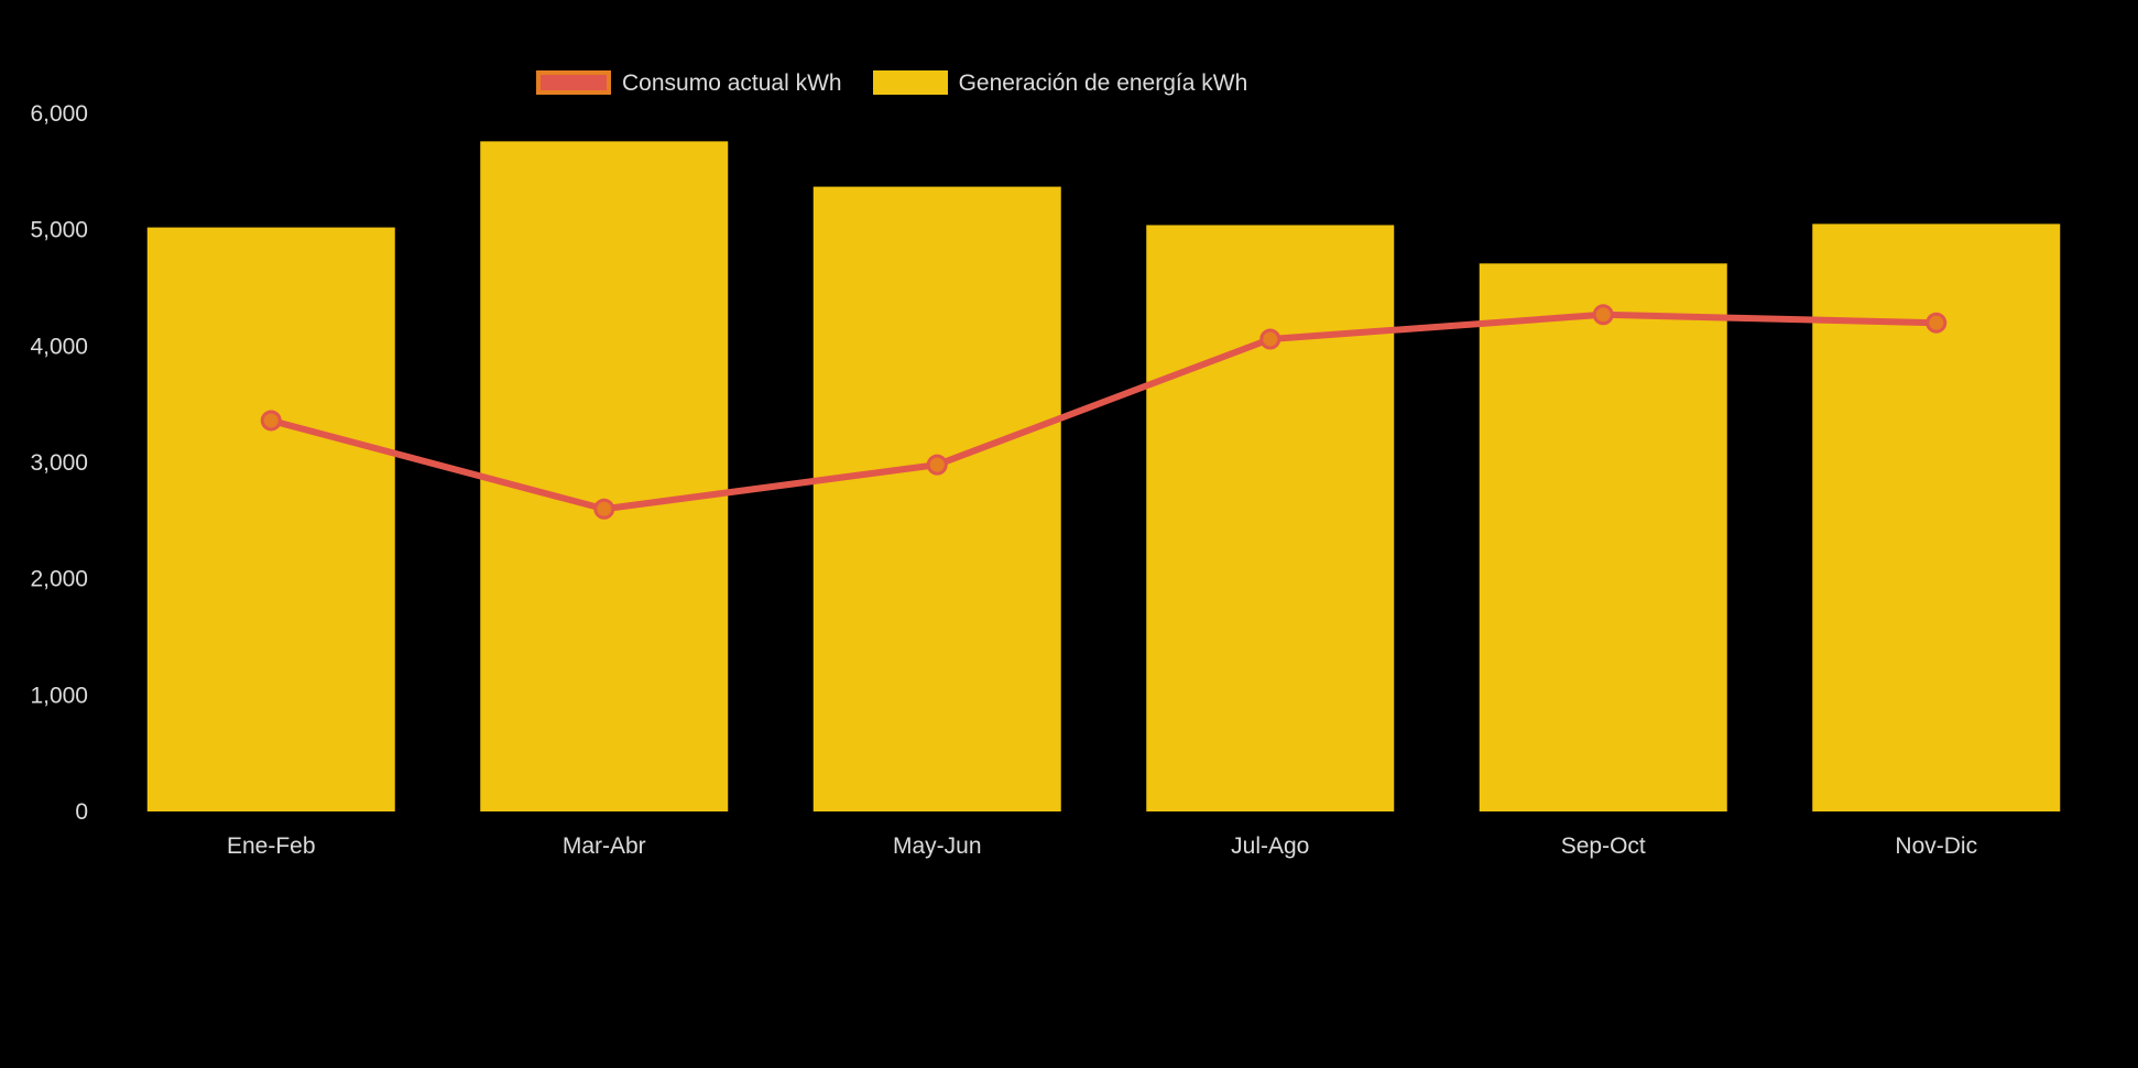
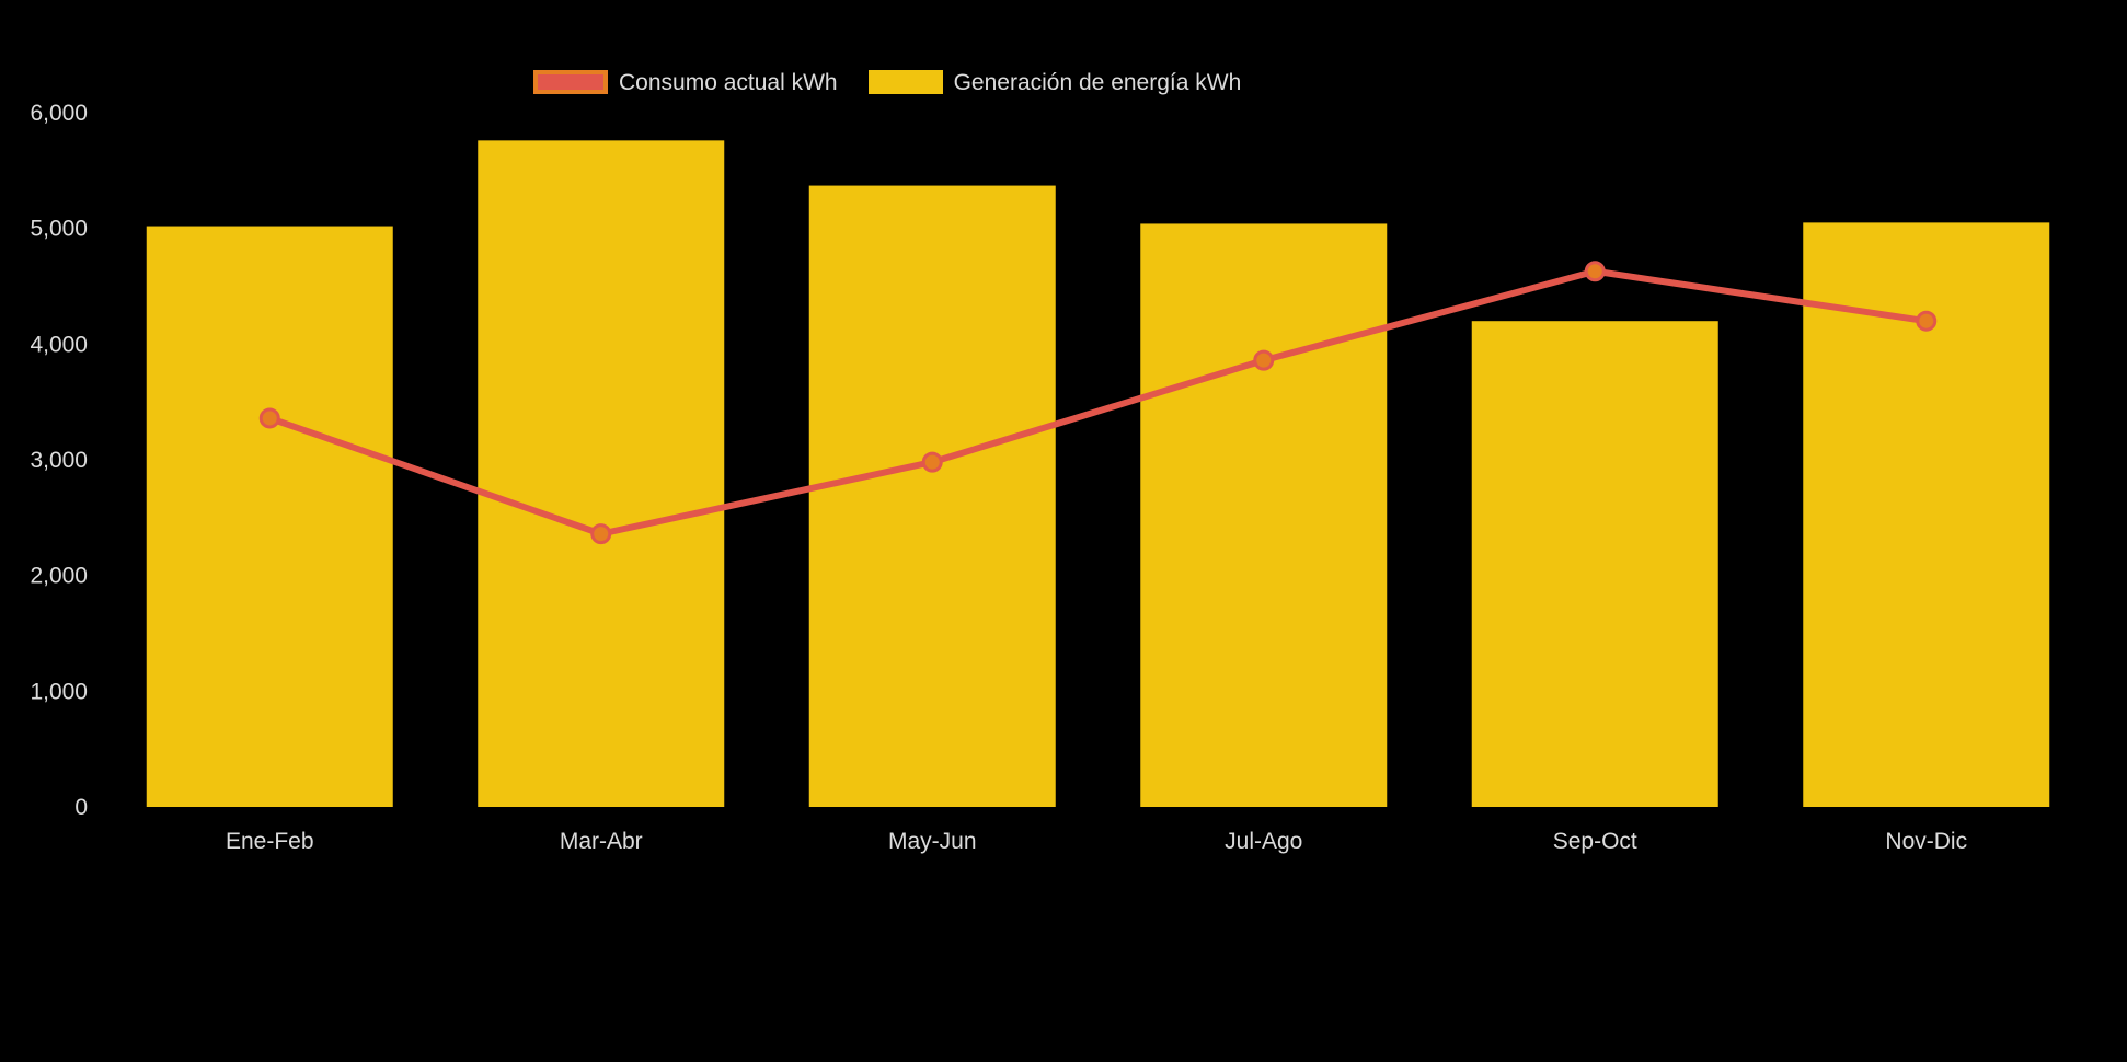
Consumo actual kWh/Mar-Abr: 2600 -> 2360
Consumo actual kWh/Jul-Ago: 4060 -> 3860
Consumo actual kWh/Sep-Oct: 4270 -> 4630
Generación de energía kWh/Sep-Oct: 4710 -> 4200
